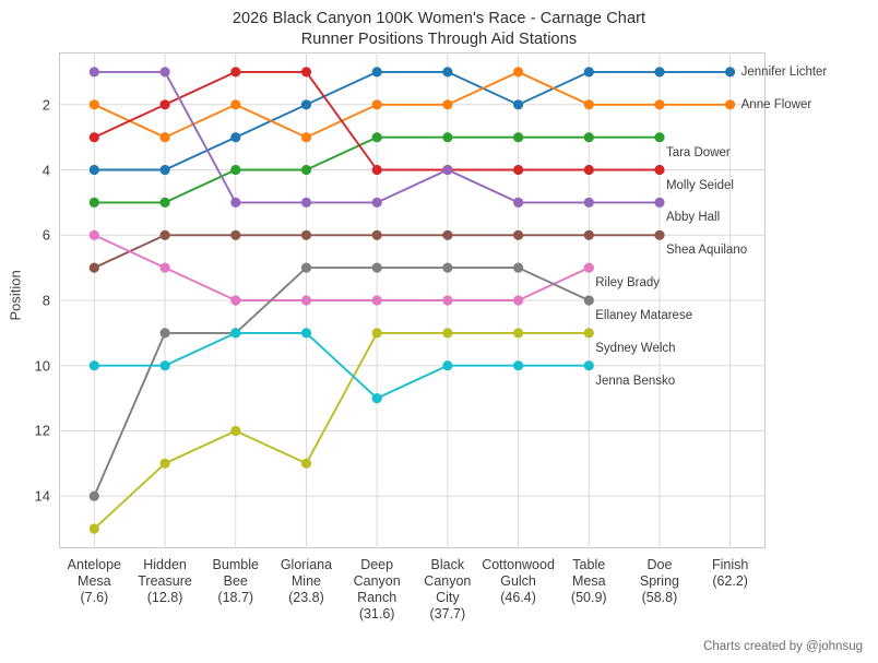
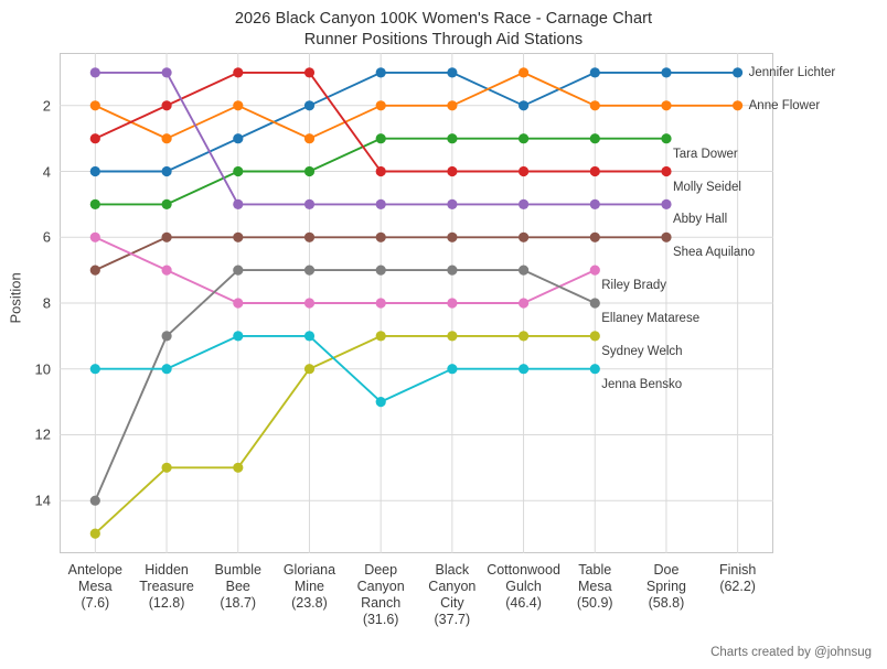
Ellaney Matarese/Bumble Bee (18.7): 9 -> 7
Sydney Welch/Bumble Bee (18.7): 12 -> 13
Sydney Welch/Gloriana Mine (23.8): 13 -> 10
Abby Hall/Black Canyon City (37.7): 4 -> 5
